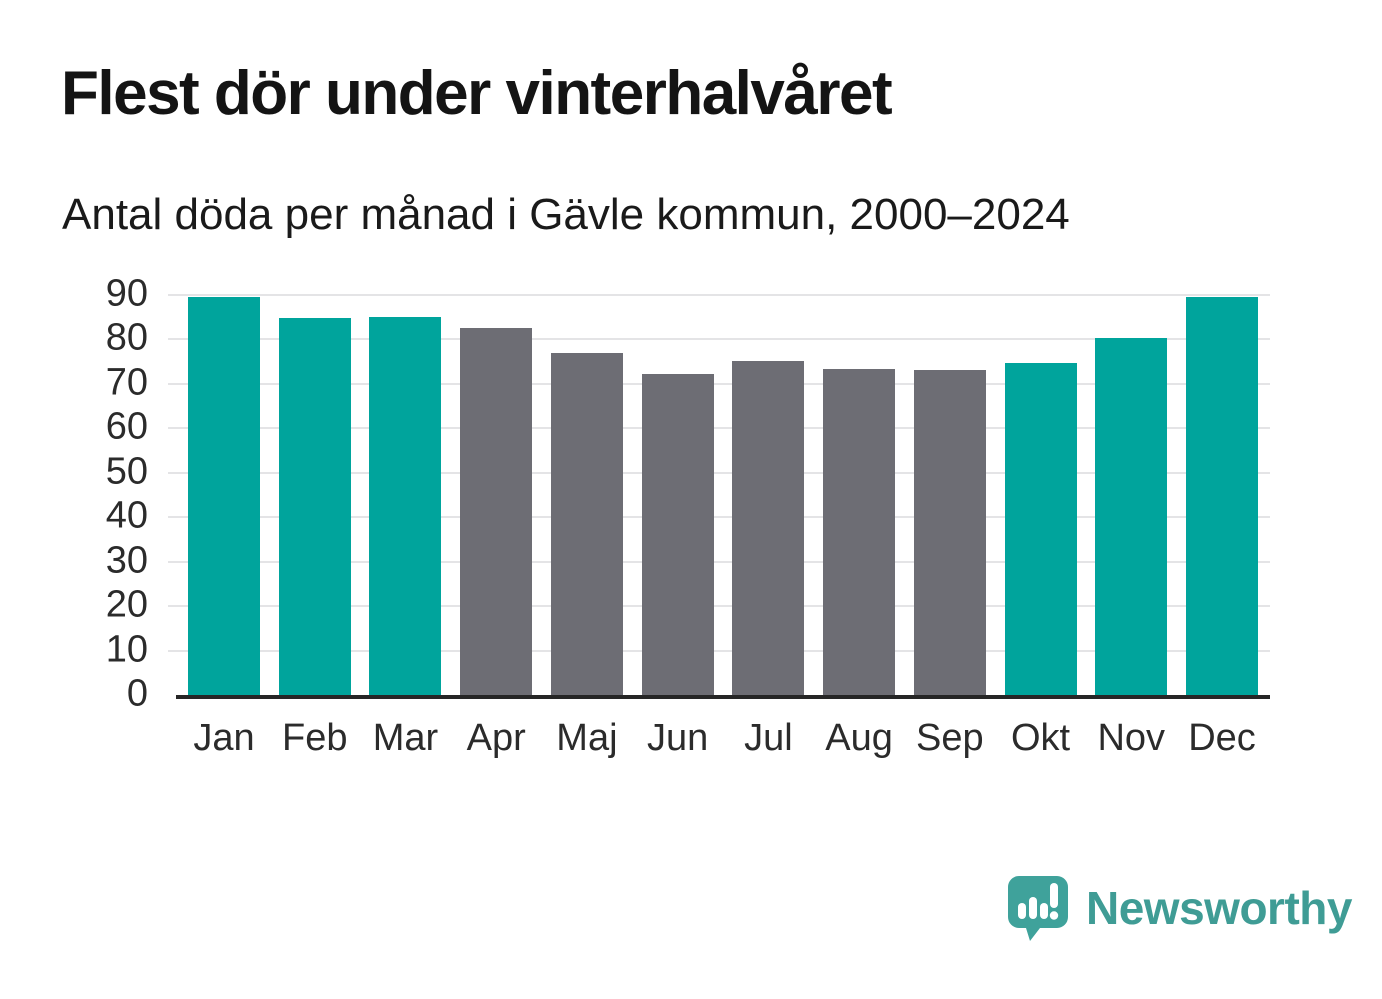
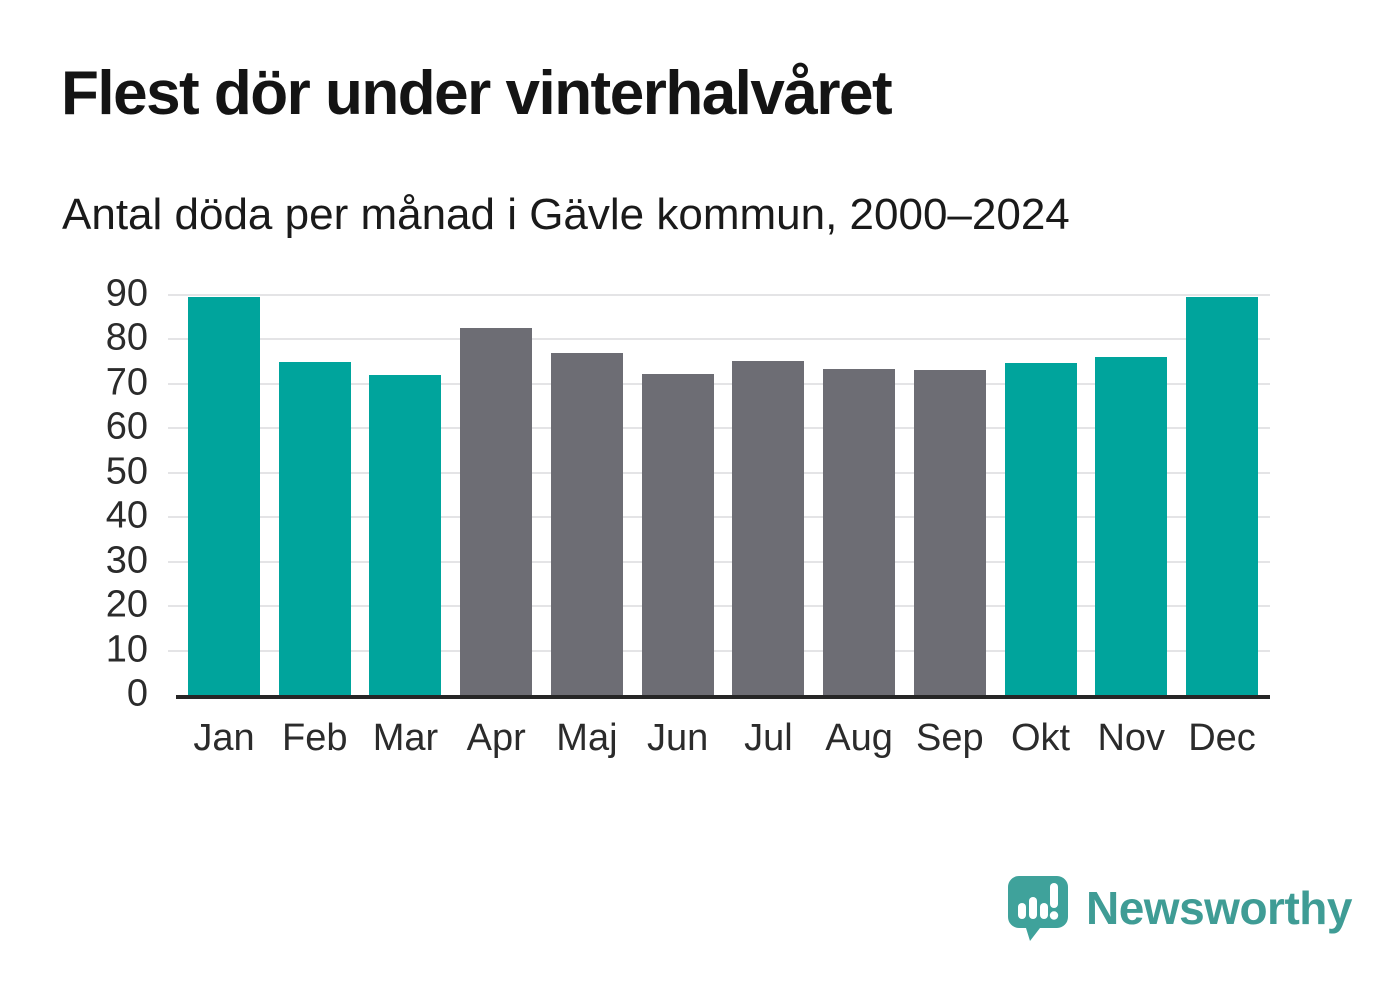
Feb: 85 -> 75
Mar: 85 -> 72
Nov: 80 -> 76
